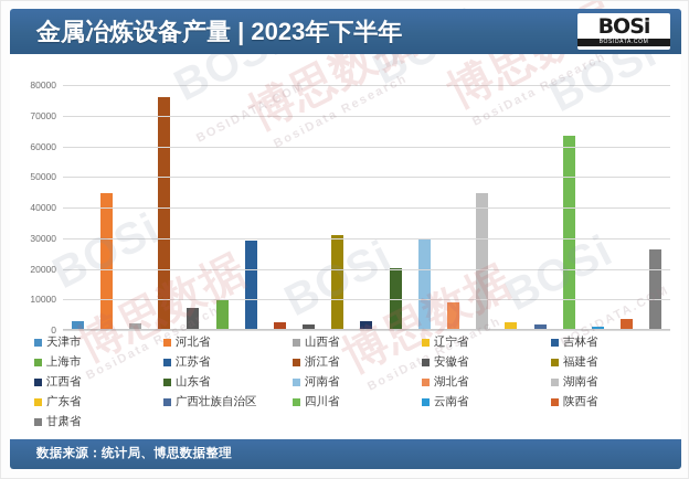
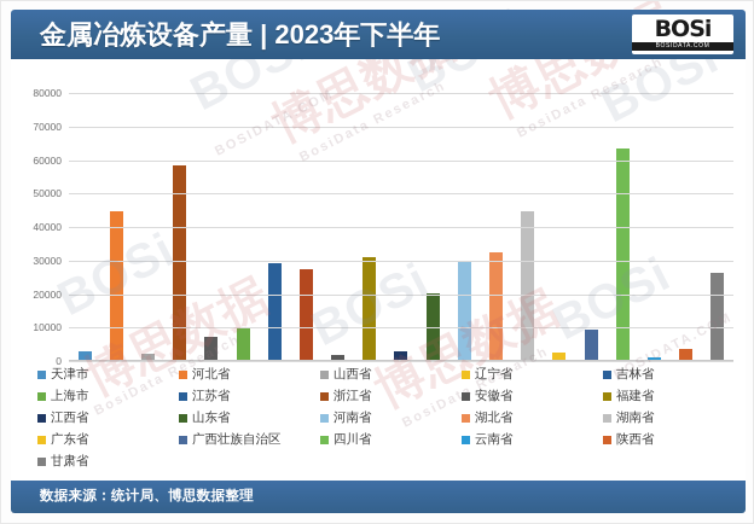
辽宁省: 76000 -> 58000
浙江省: 2000 -> 27000
湖北省: 9000 -> 32000
广西壮族自治区: 1000 -> 9000
